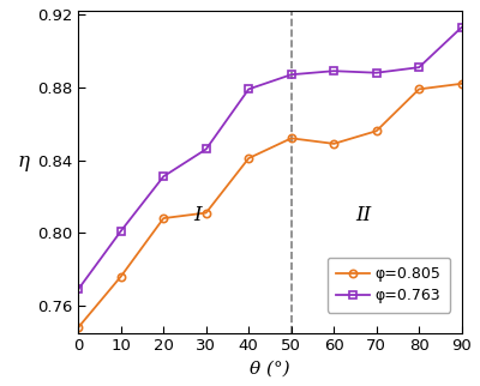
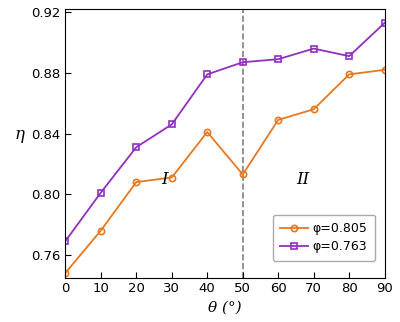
φ=0.805/50: 0.852 -> 0.813
φ=0.763/70: 0.888 -> 0.896
